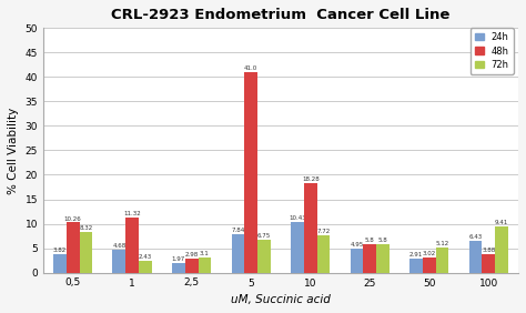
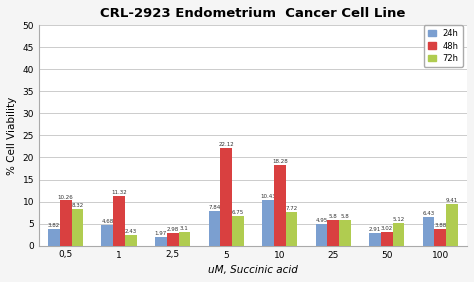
48h/5: 41.0 -> 22.1
